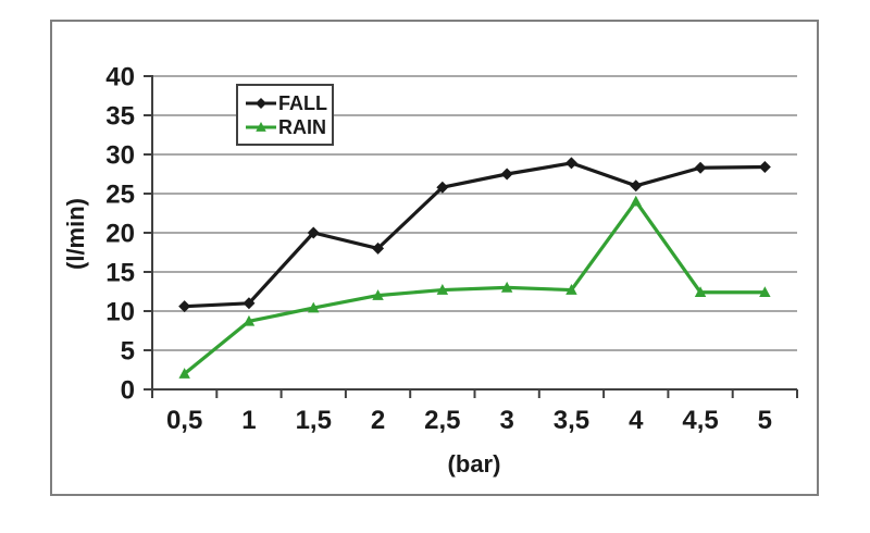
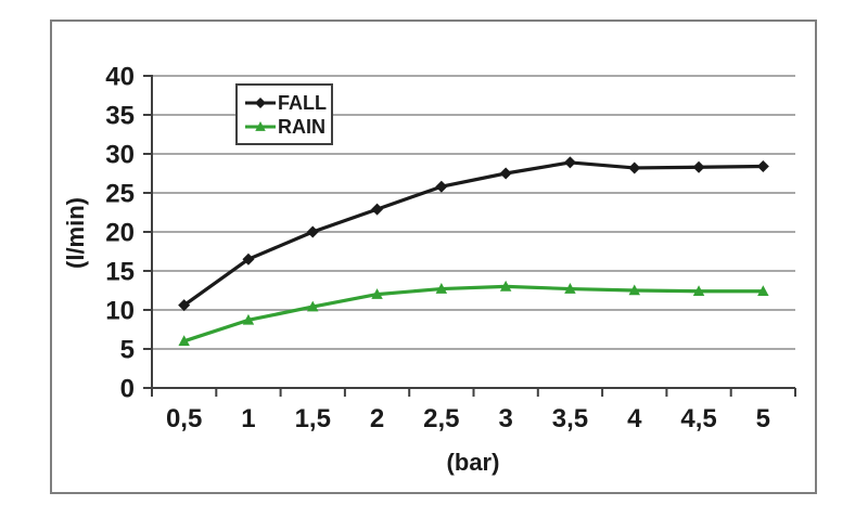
RAIN/0,5: 2 -> 6
FALL/1: 11 -> 16
FALL/2: 18 -> 23
FALL/4: 26 -> 28
RAIN/4: 24 -> 12
